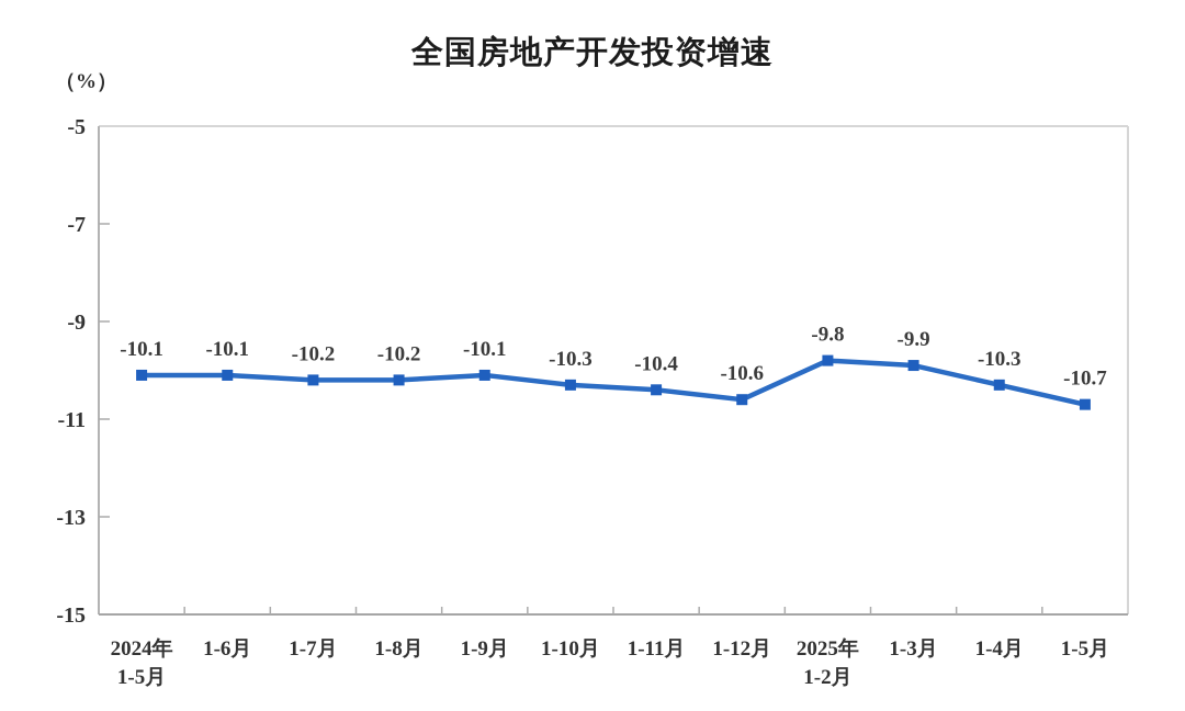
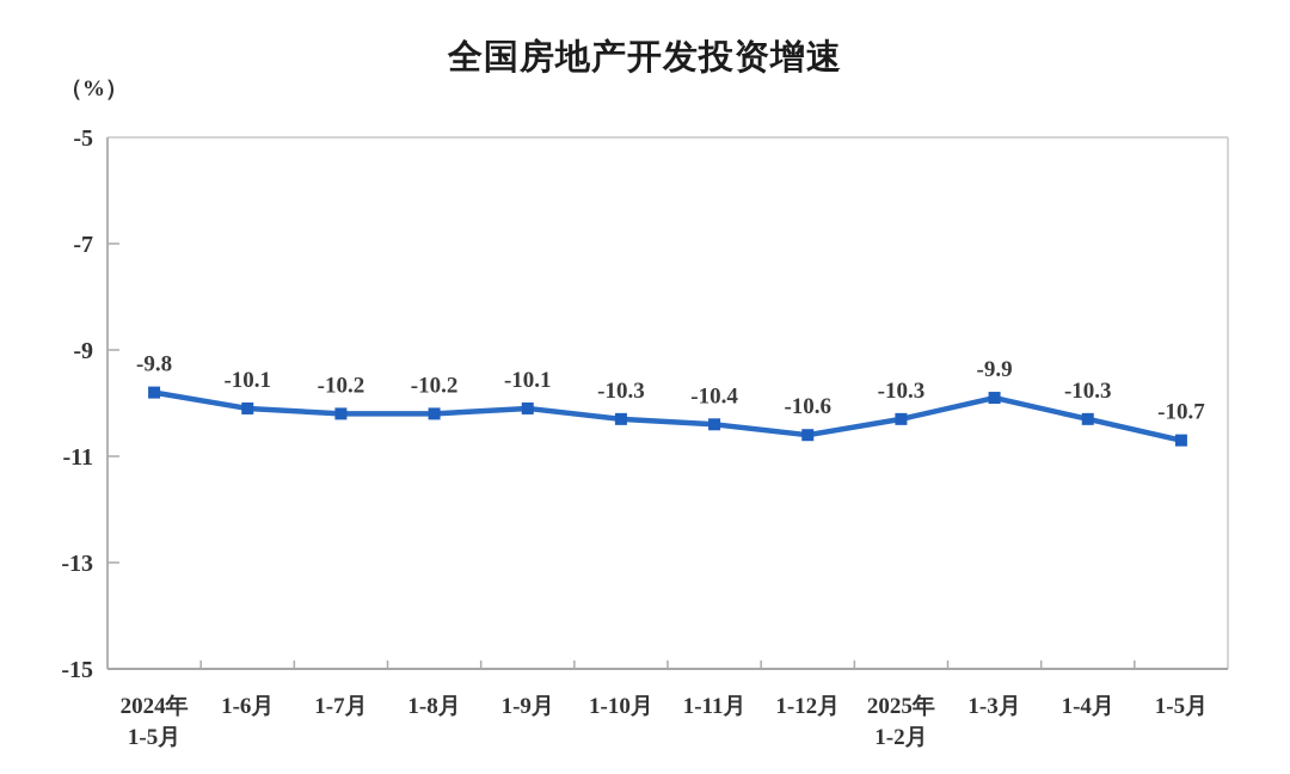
2024年 1-5月: -10.1 -> -9.8
2025年 1-2月: -9.8 -> -10.3
